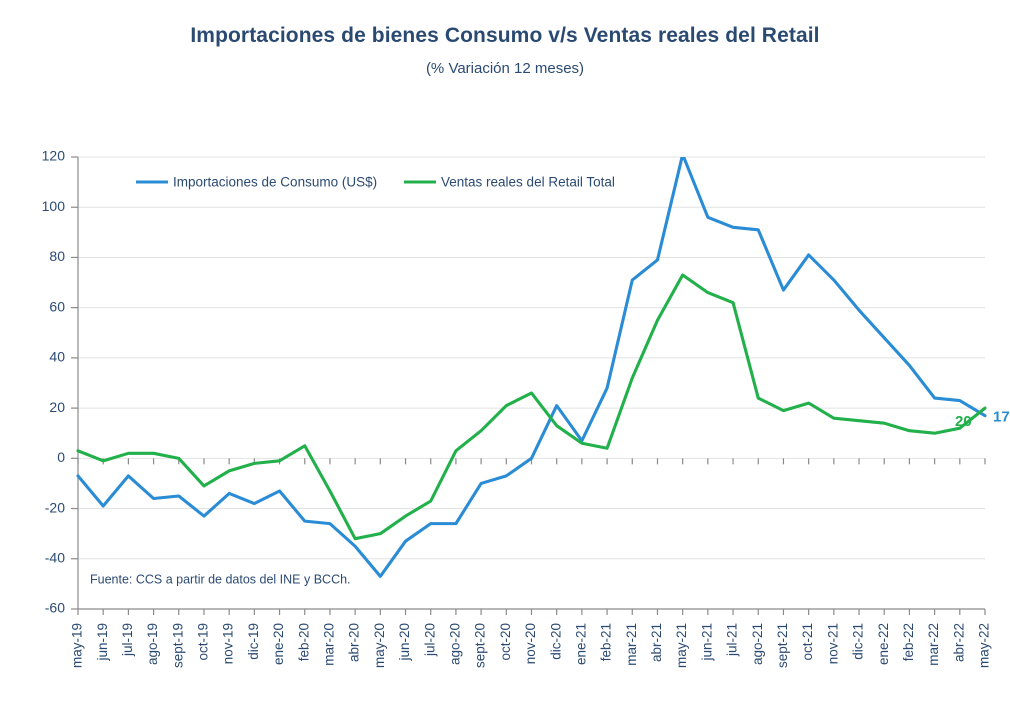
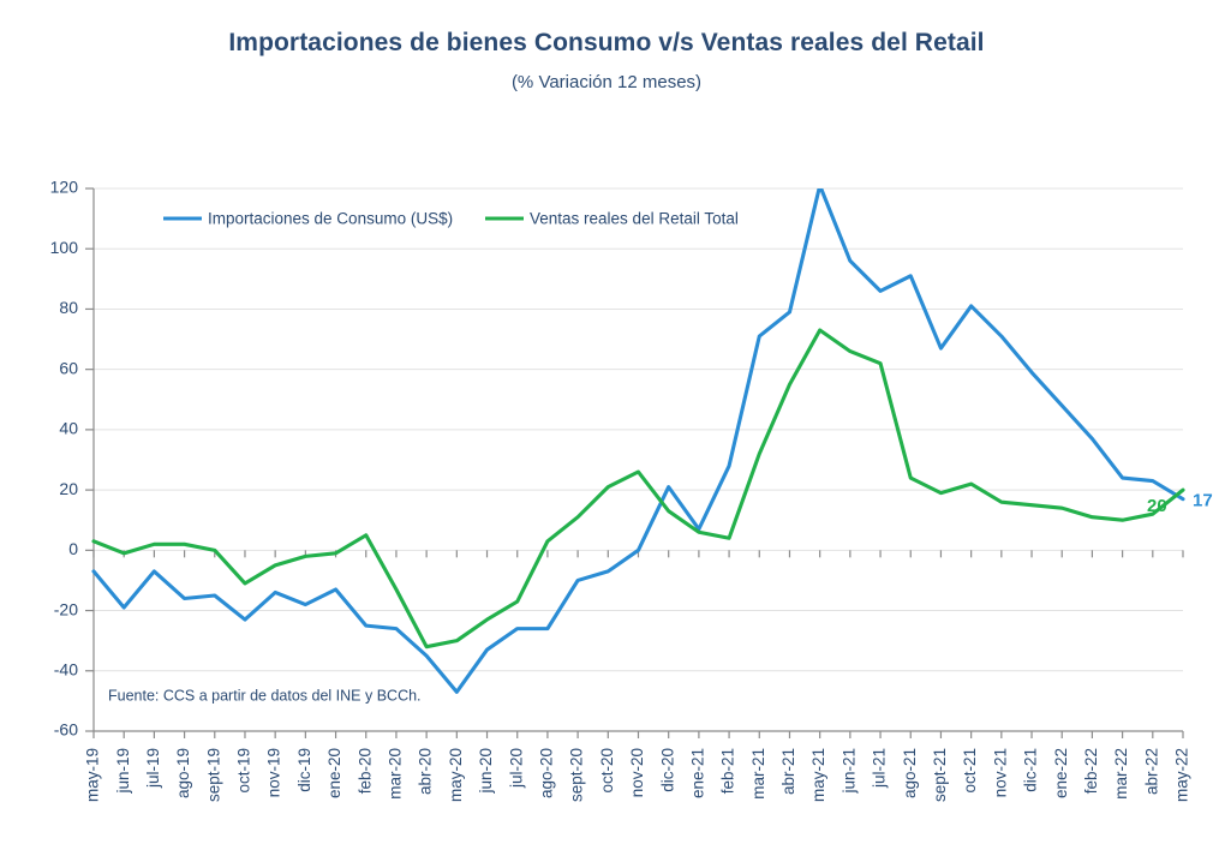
Importaciones de Consumo (US$)/jul-21: 92 -> 86
